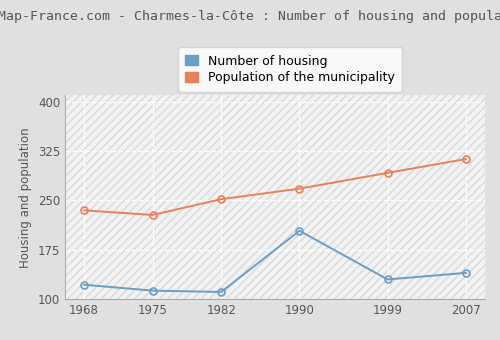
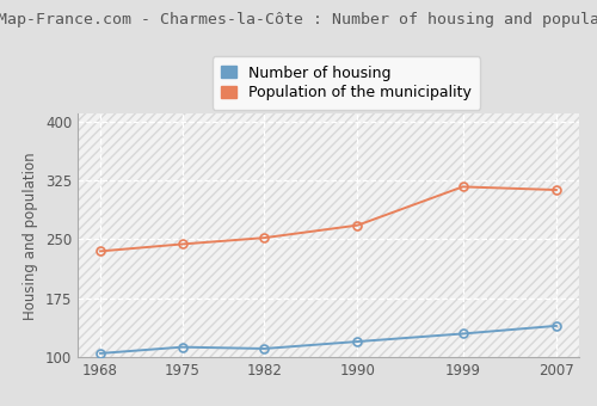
Number of housing/1968: 122 -> 105
Population of the municipality/1975: 228 -> 244
Number of housing/1990: 204 -> 120
Population of the municipality/1999: 292 -> 317
